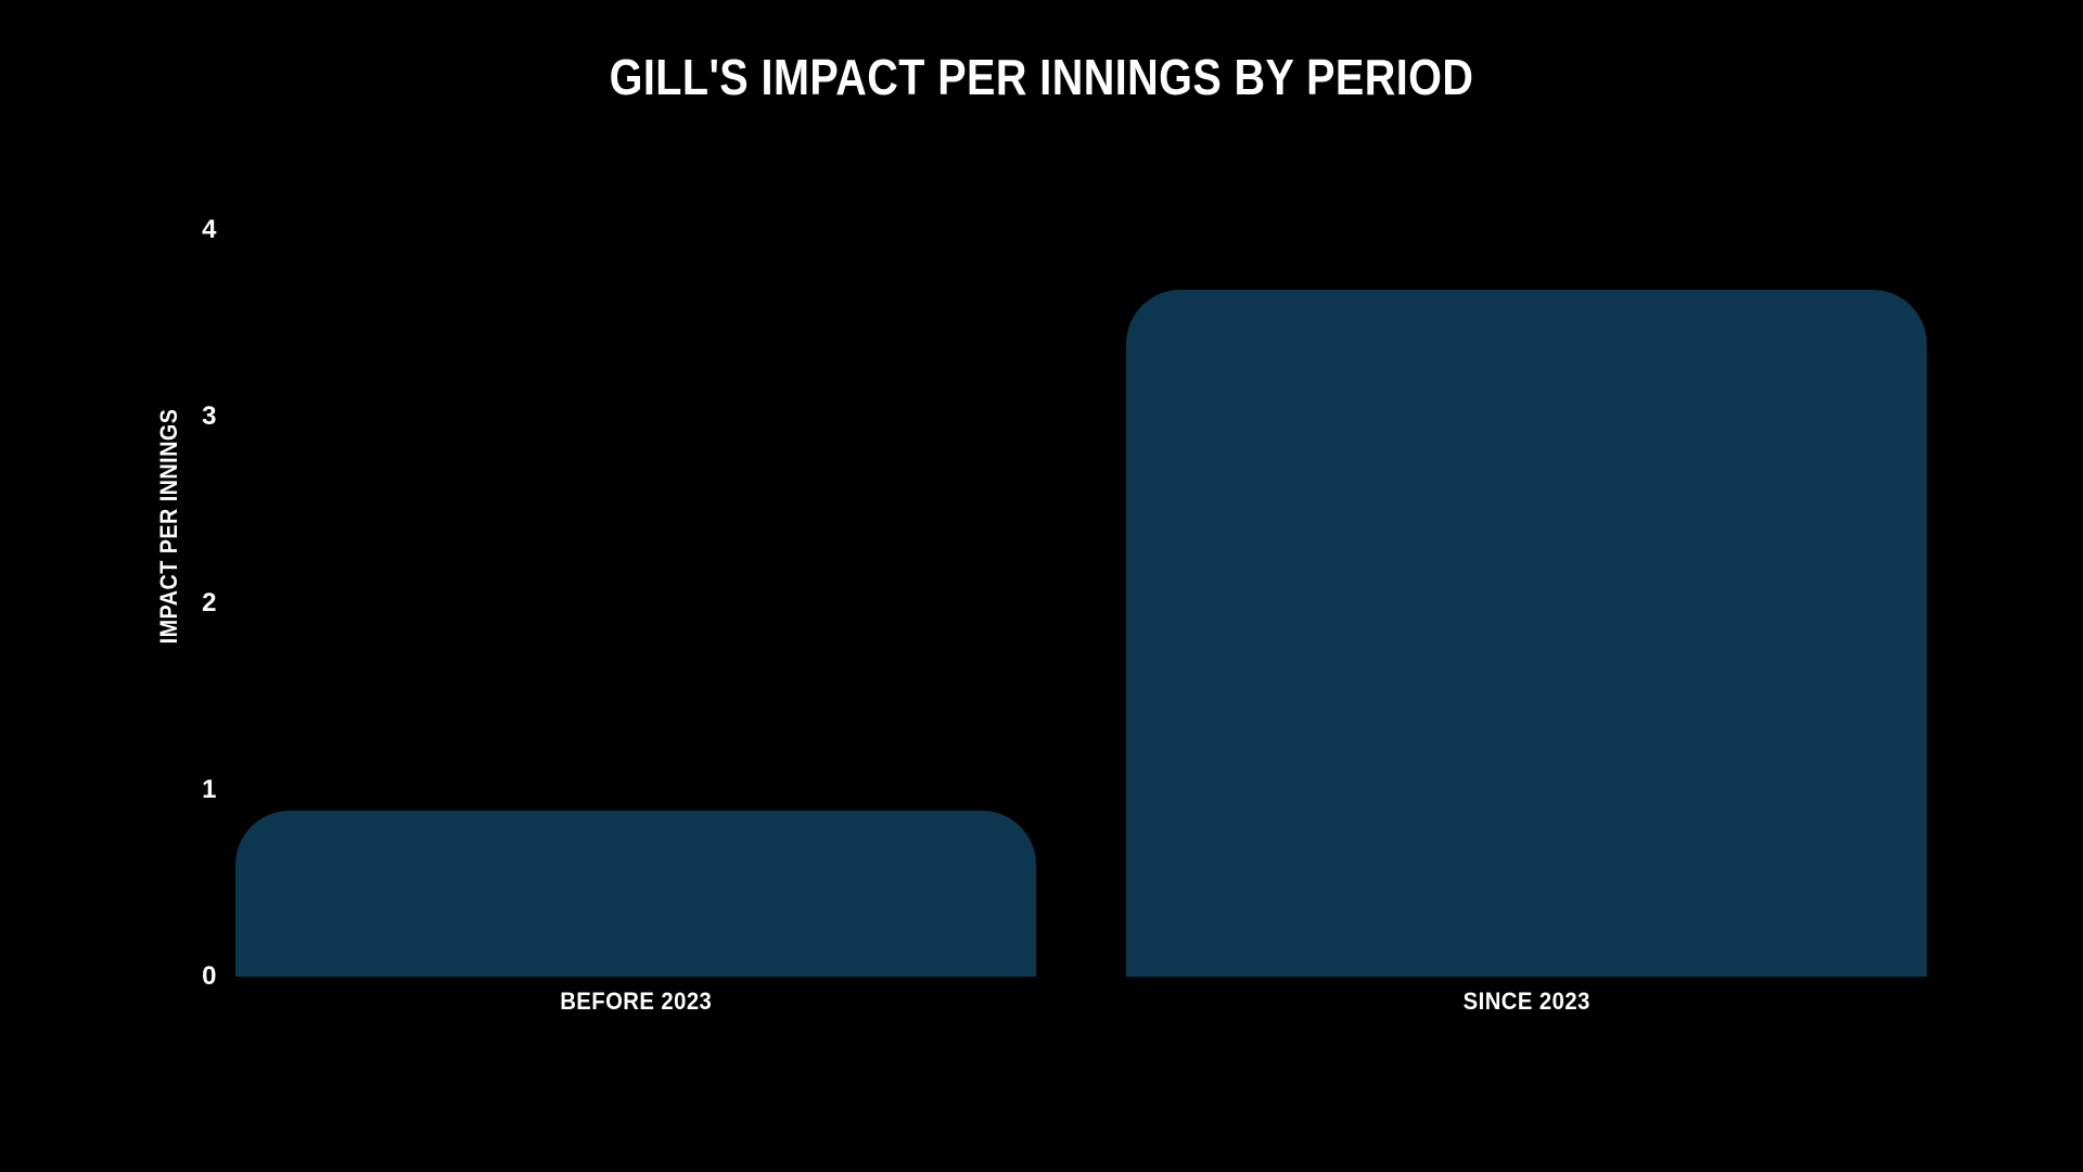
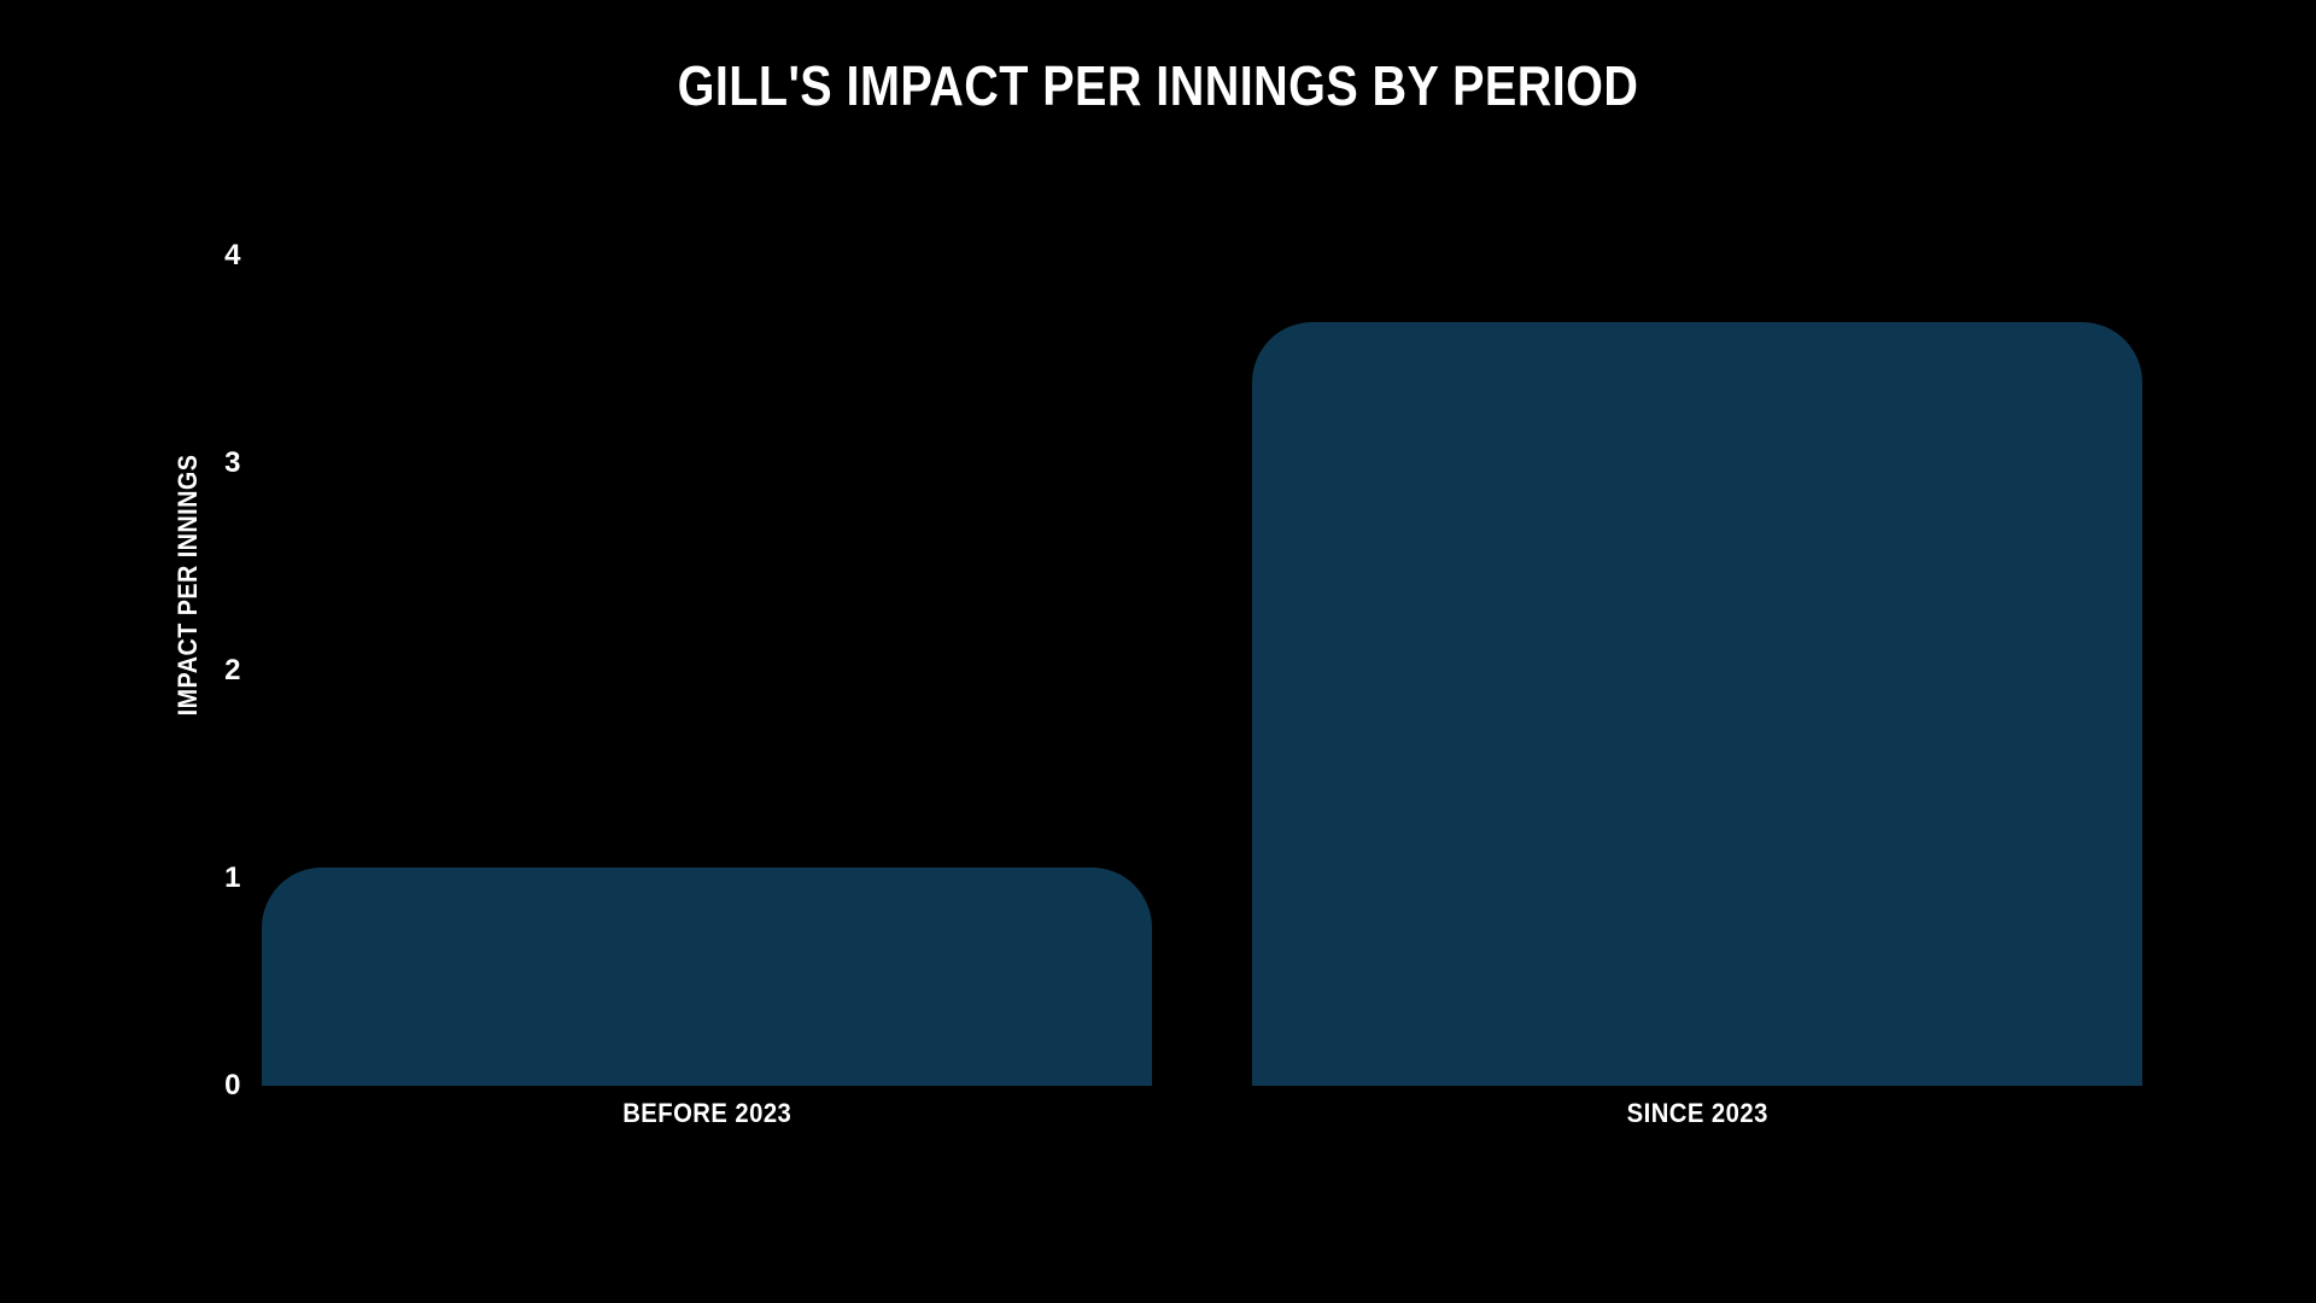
BEFORE 2023: 0.89 -> 1.05
